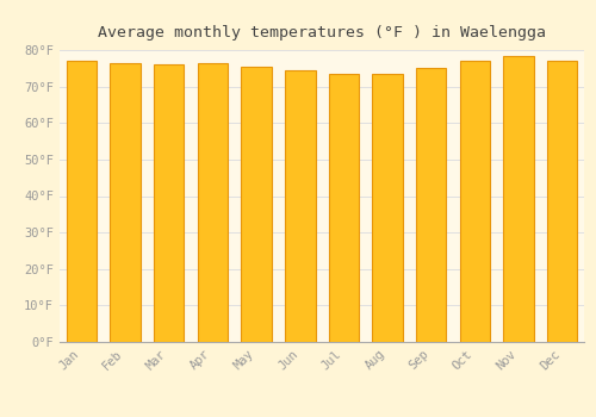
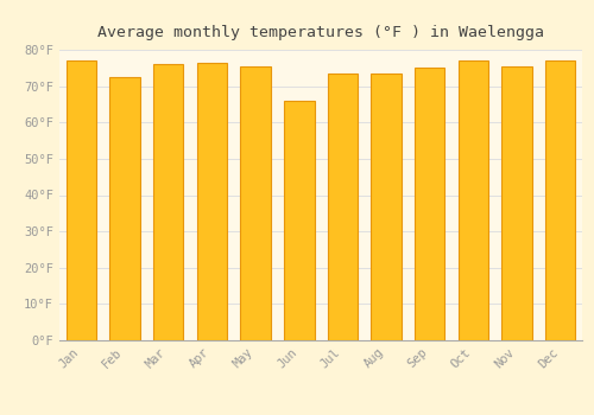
Feb: 76.5°F -> 72.5°F
Jun: 74.5°F -> 66.0°F
Nov: 78.5°F -> 75.5°F
